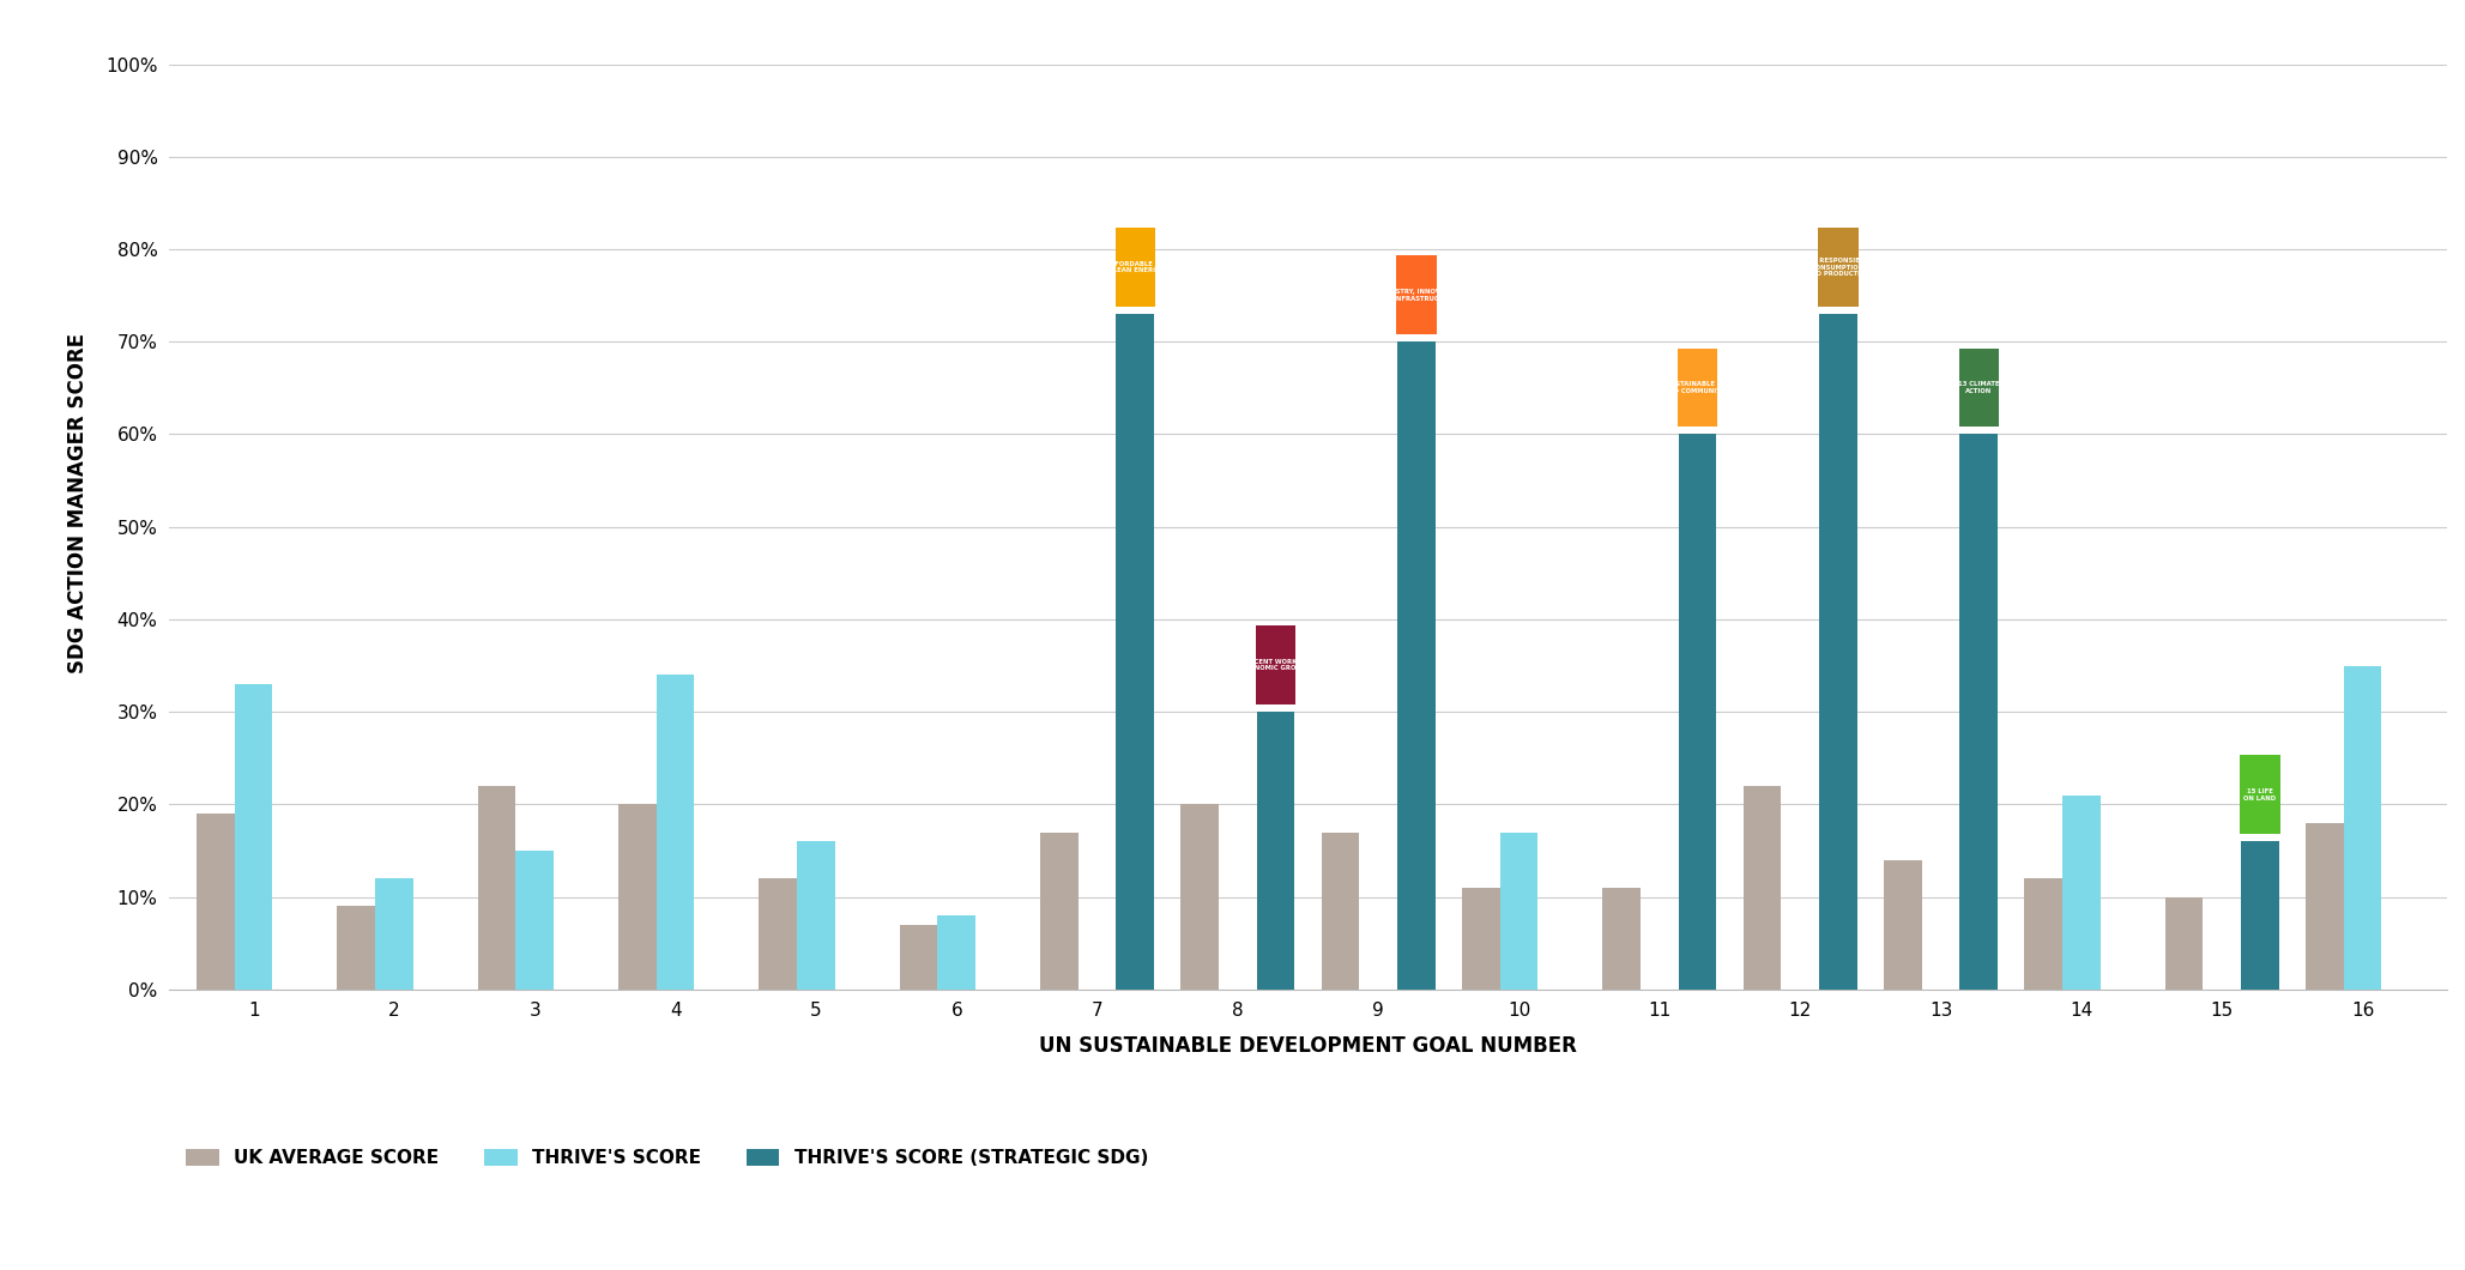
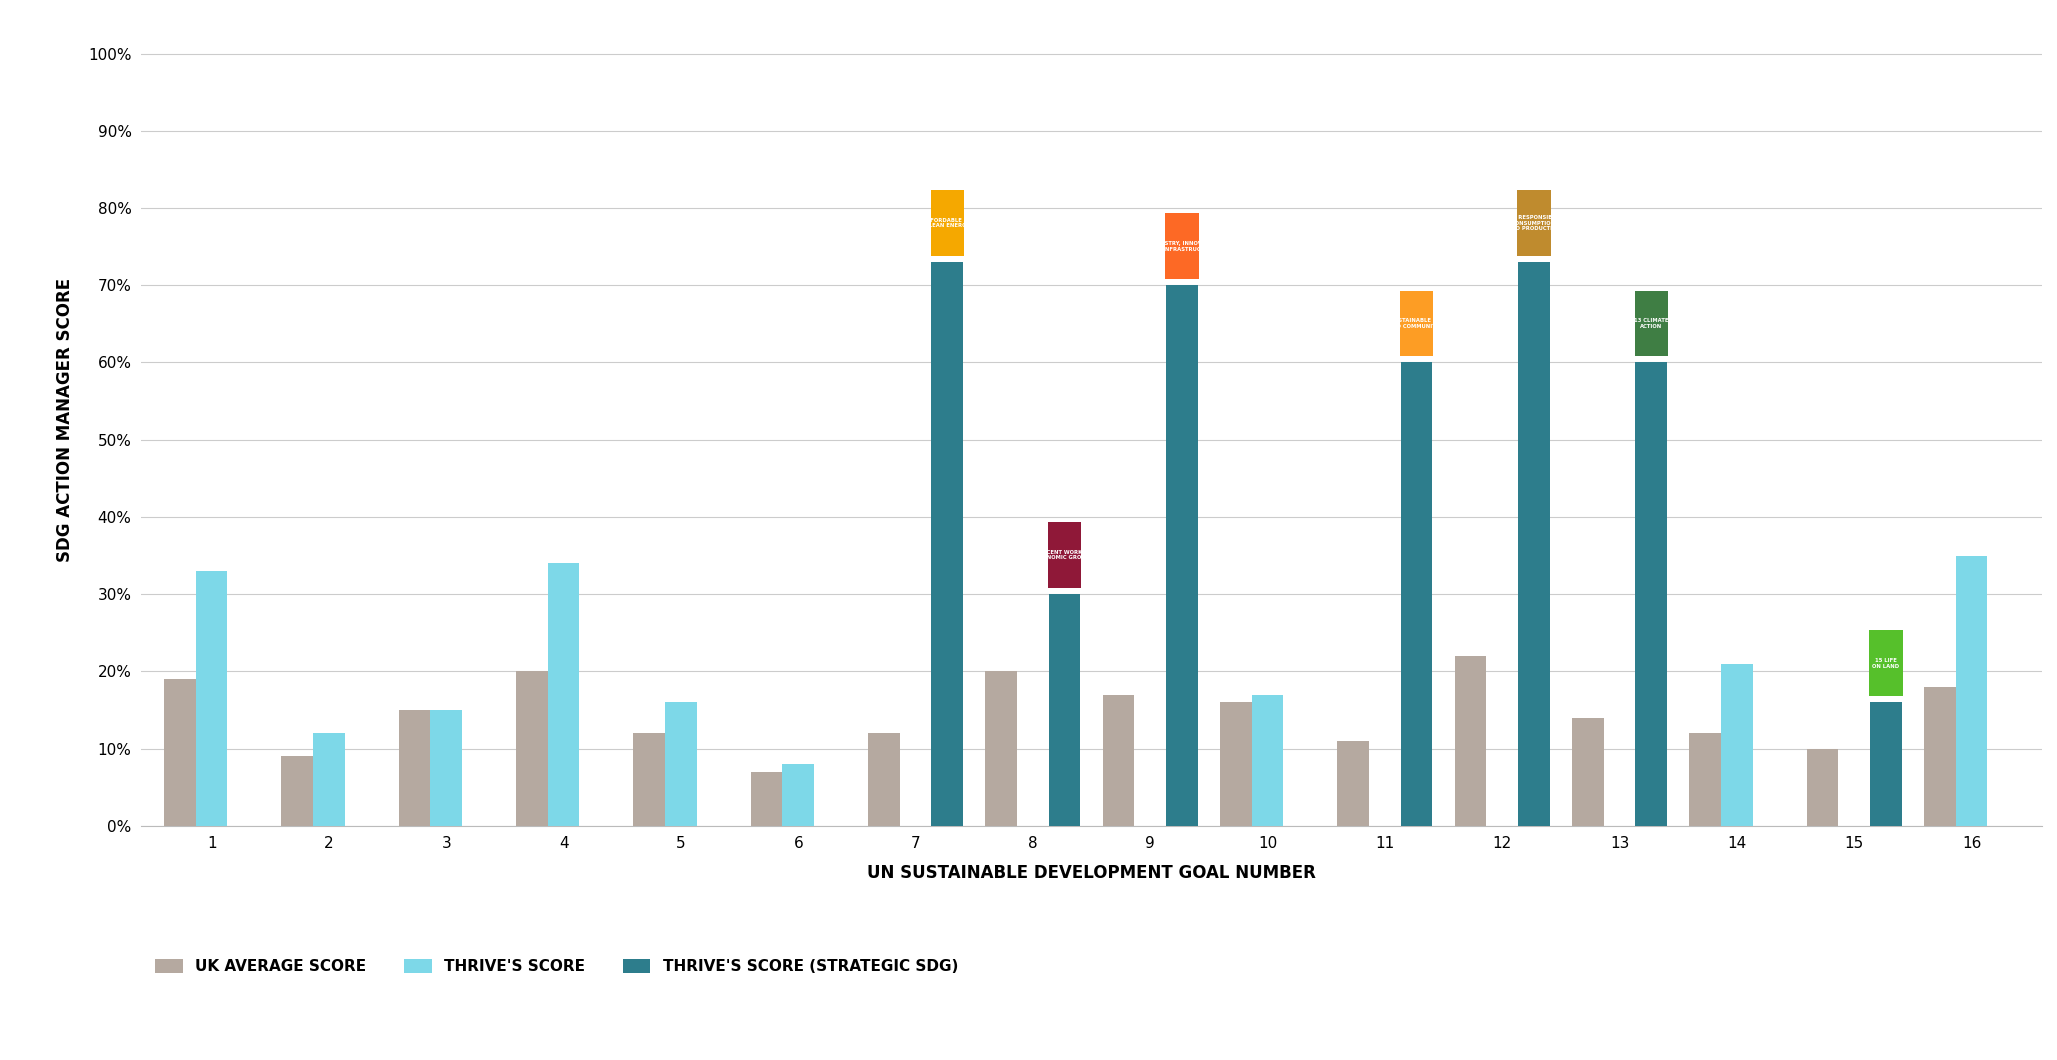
UK AVERAGE SCORE/3: 22% -> 15%
UK AVERAGE SCORE/7: 17% -> 12%
UK AVERAGE SCORE/10: 11% -> 16%
